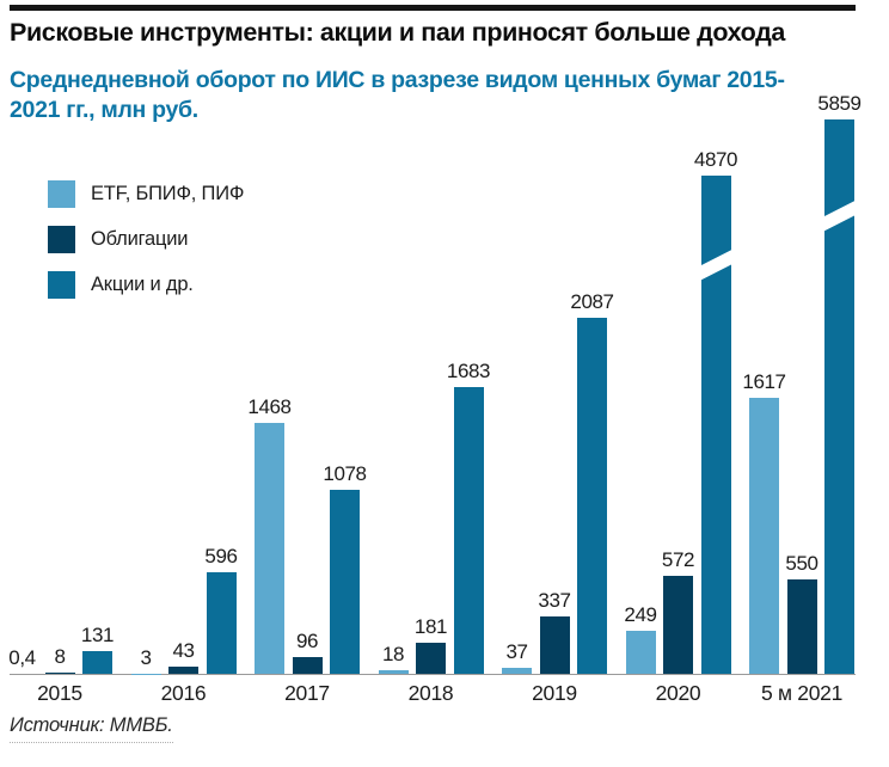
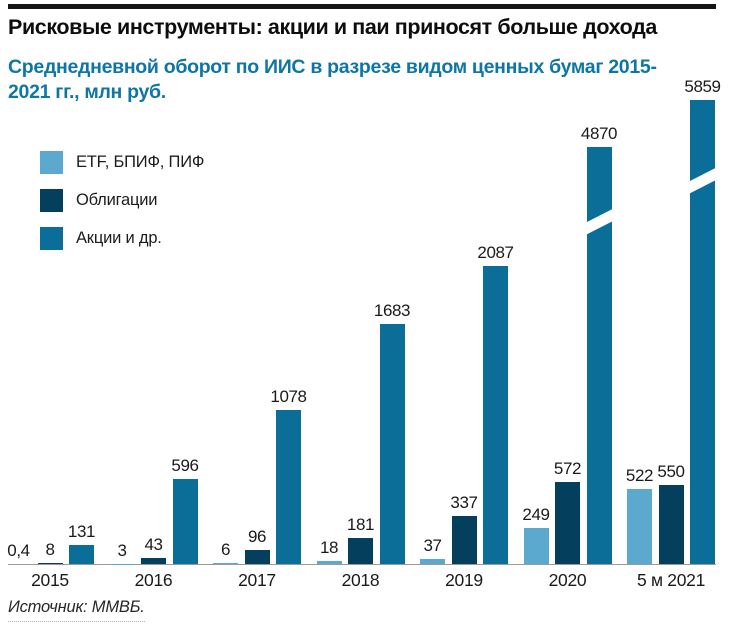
ETF, БПИФ, ПИФ/2017: 1468 -> 6
ETF, БПИФ, ПИФ/5 м 2021: 1617 -> 522
